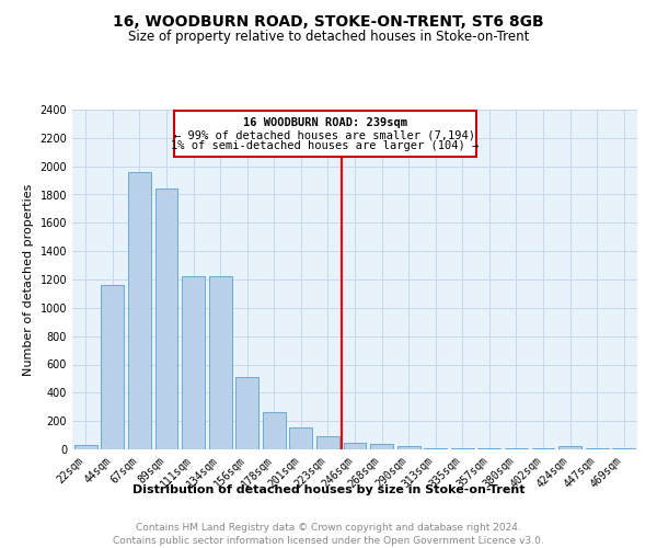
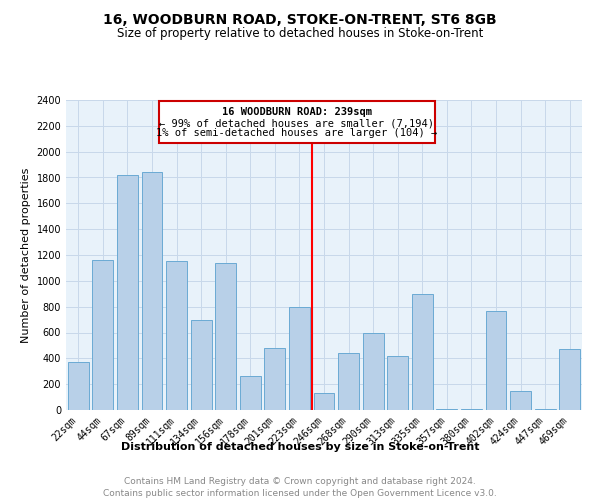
22sqm: 30 -> 370
67sqm: 1960 -> 1820
111sqm: 1220 -> 1150
134sqm: 1220 -> 700
156sqm: 510 -> 1140
201sqm: 160 -> 480
223sqm: 90 -> 800
246sqm: 40 -> 130
268sqm: 40 -> 440
290sqm: 20 -> 600
313sqm: 10 -> 420
335sqm: 0 -> 900
402sqm: 0 -> 770
424sqm: 20 -> 150
469sqm: 0 -> 470
